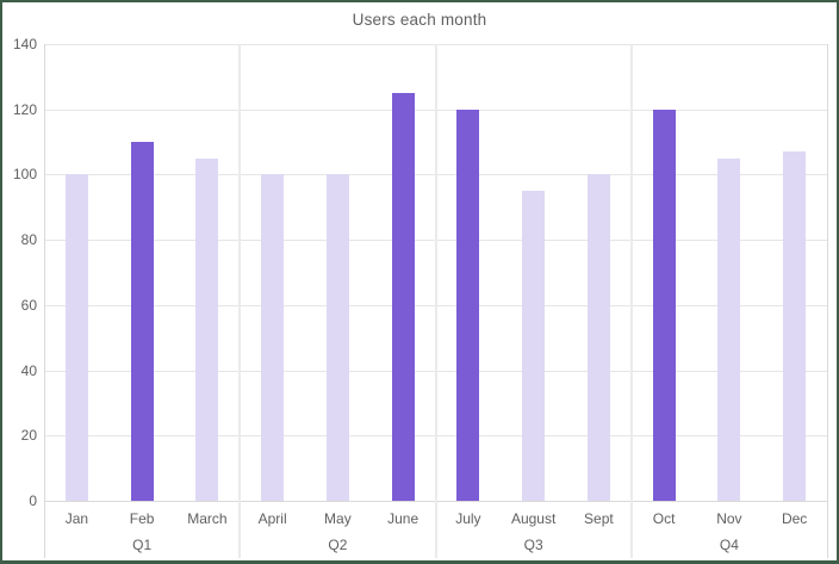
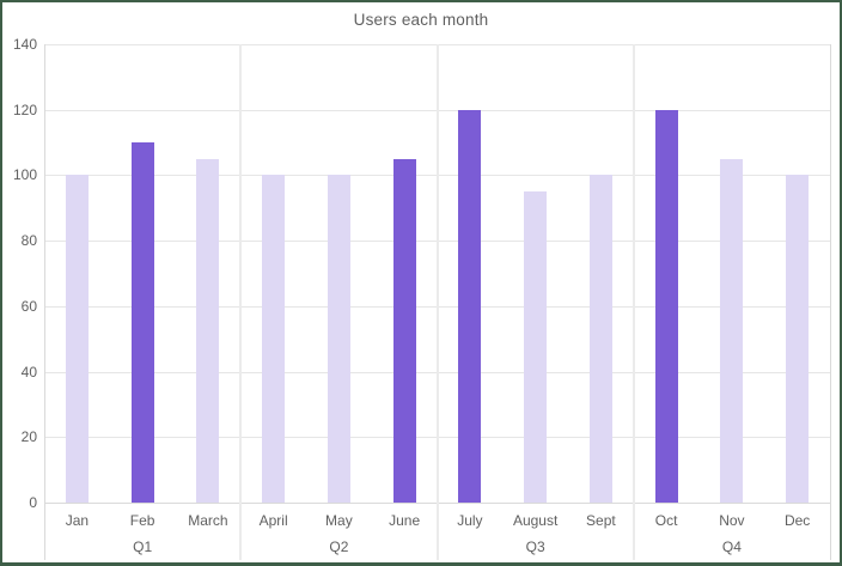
June: 125 -> 105
Dec: 107 -> 100
